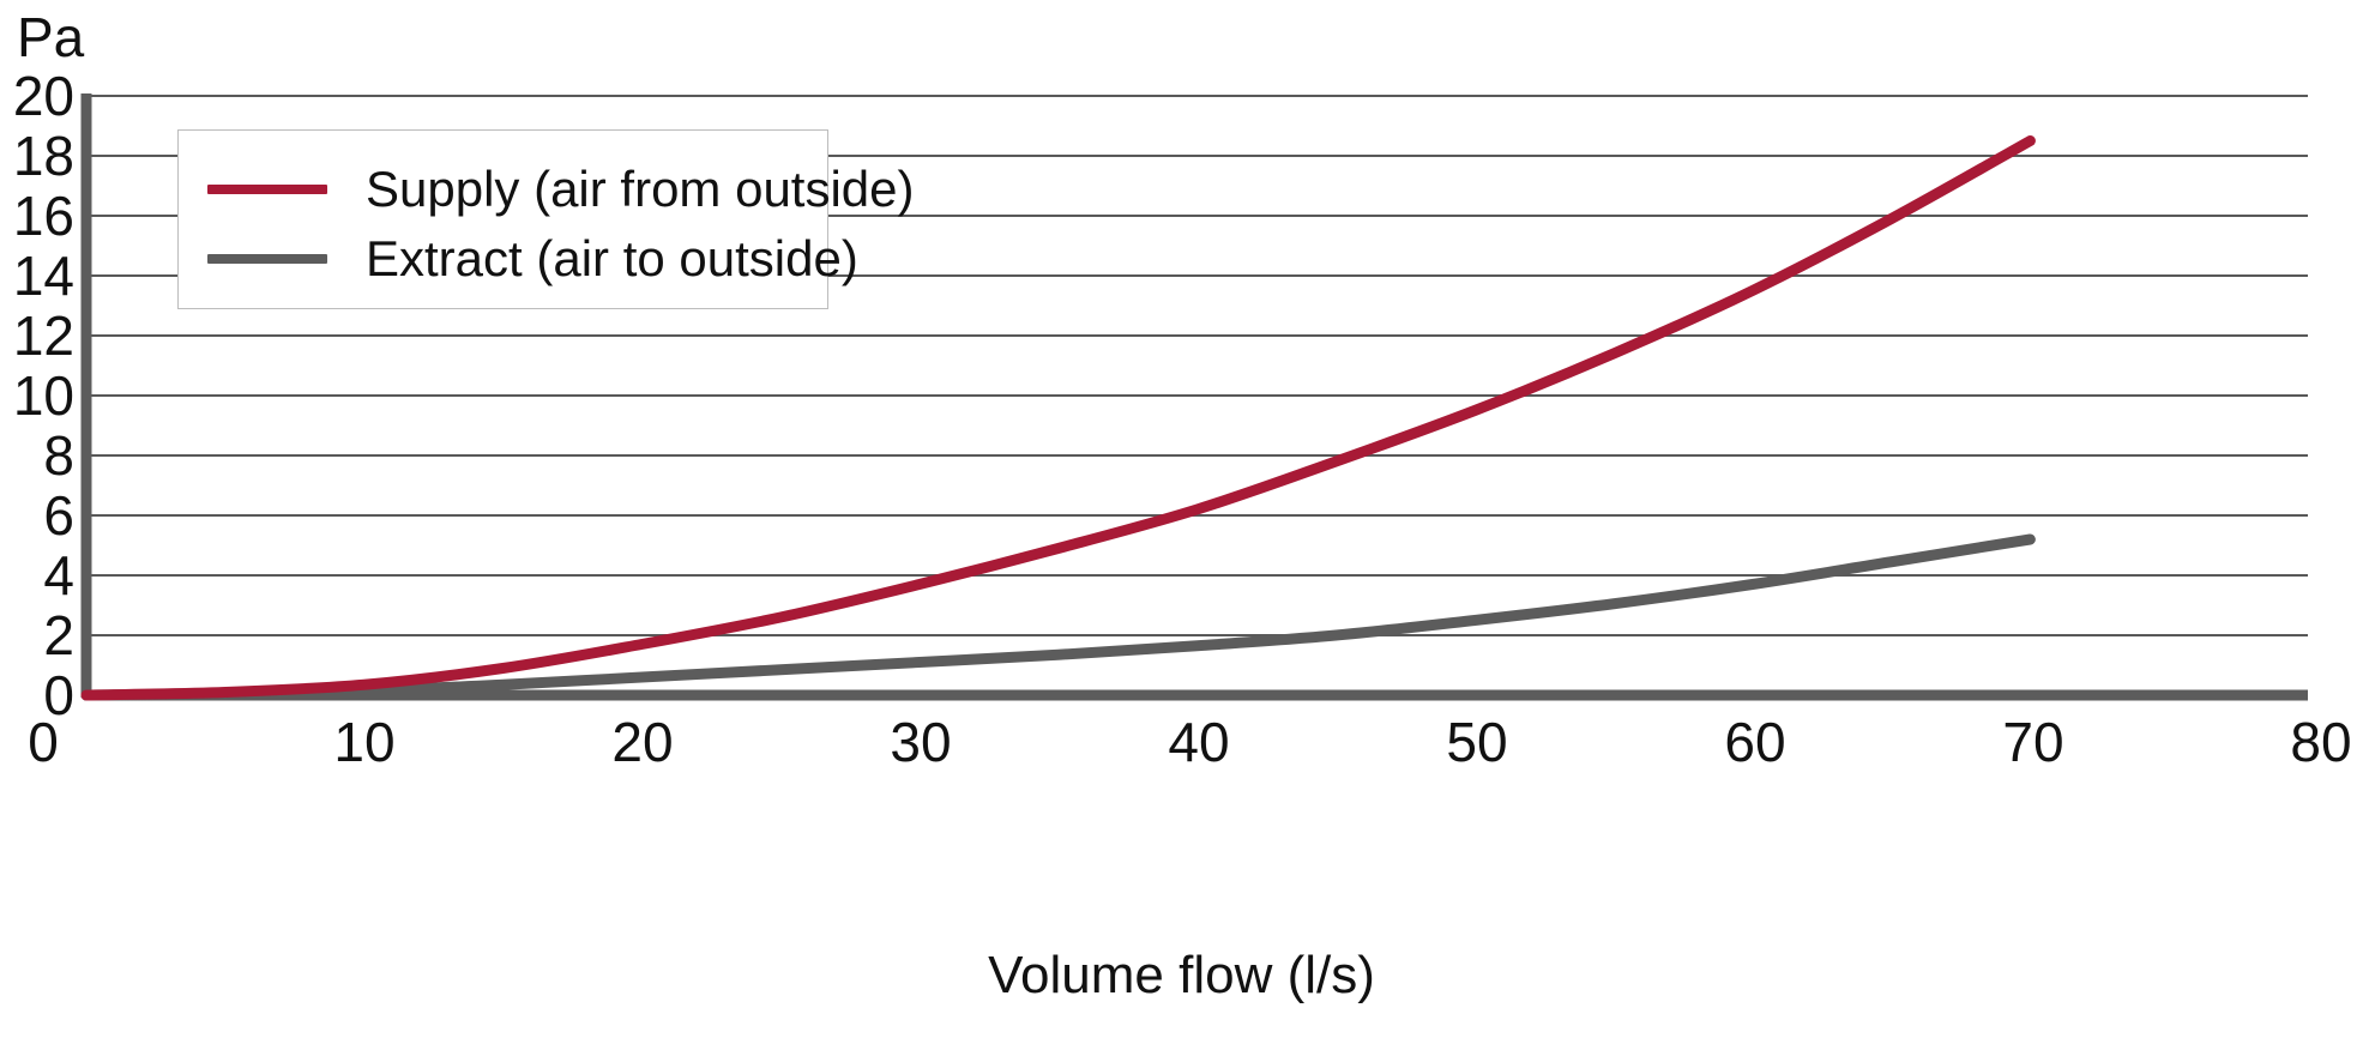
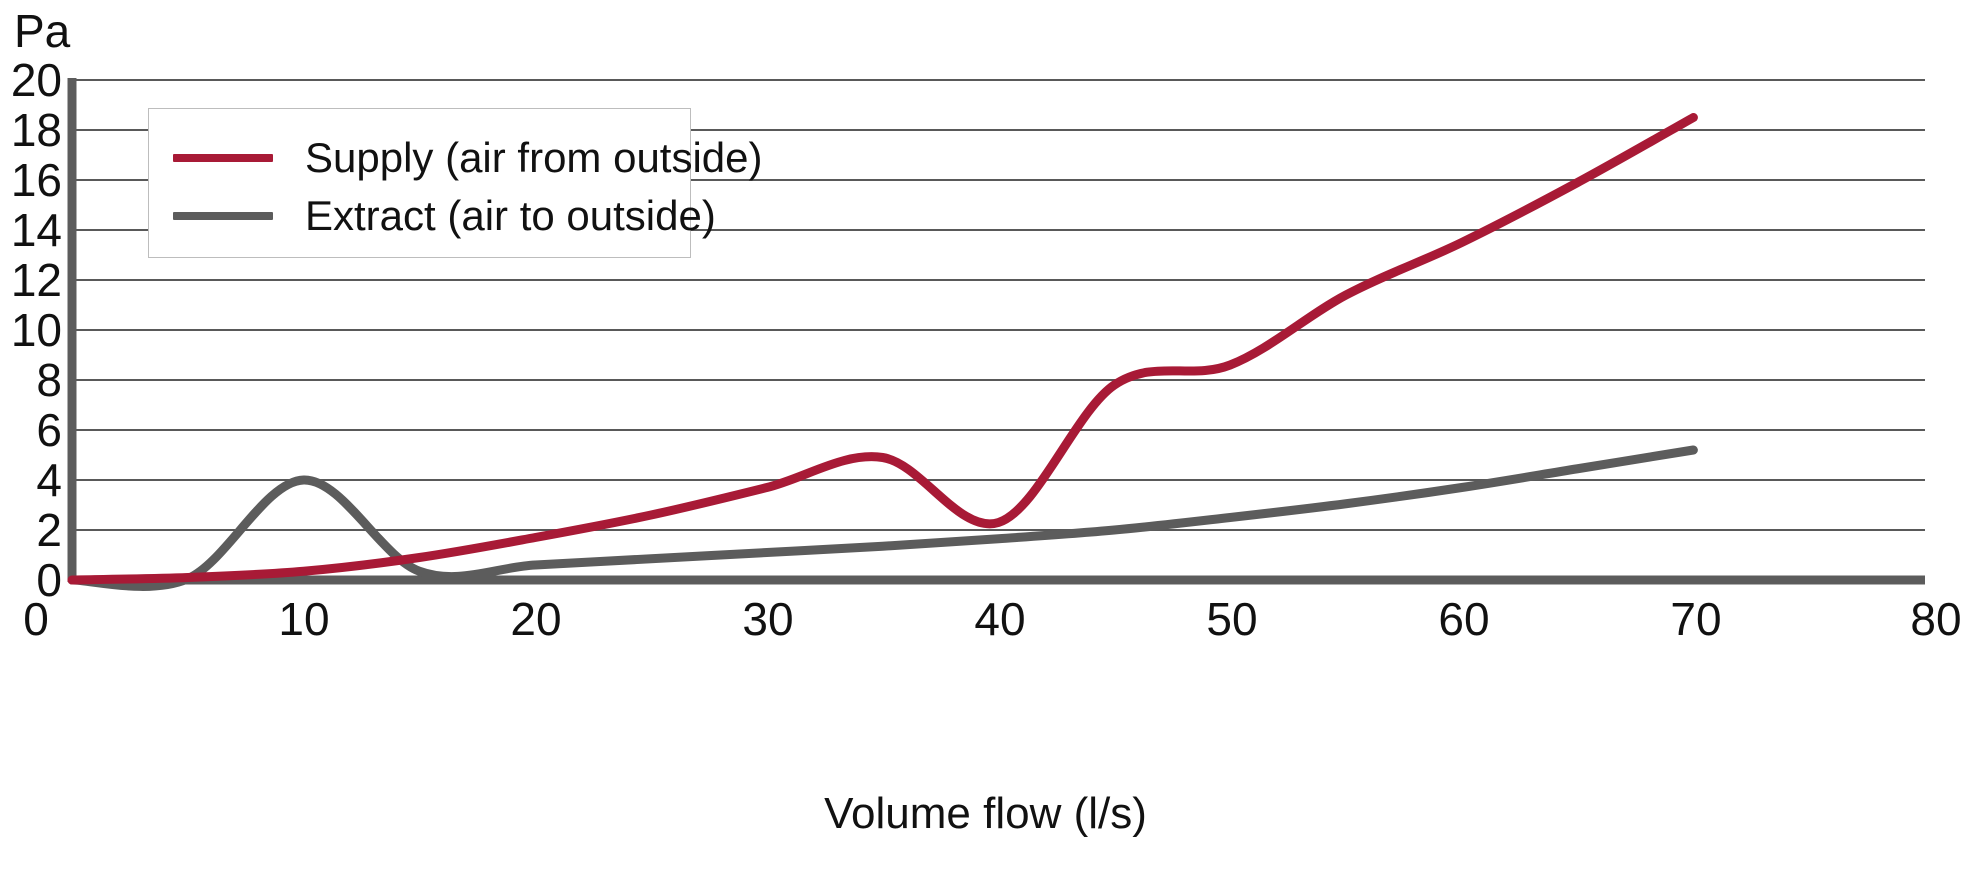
Extract (air to outside)/10: 0.1 -> 4.0
Supply (air from outside)/40: 6.2 -> 2.3
Supply (air from outside)/50: 9.5 -> 8.6
